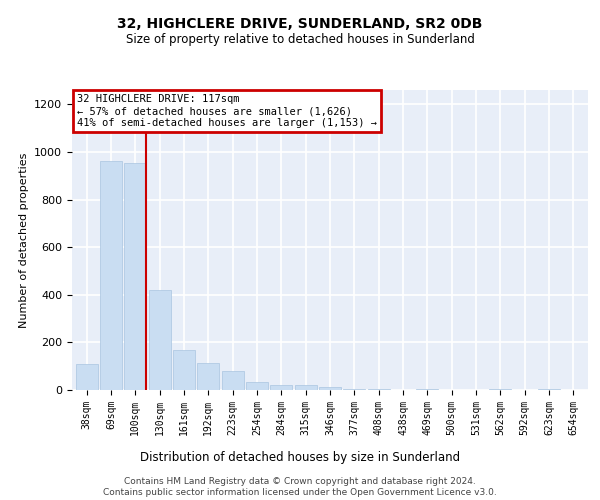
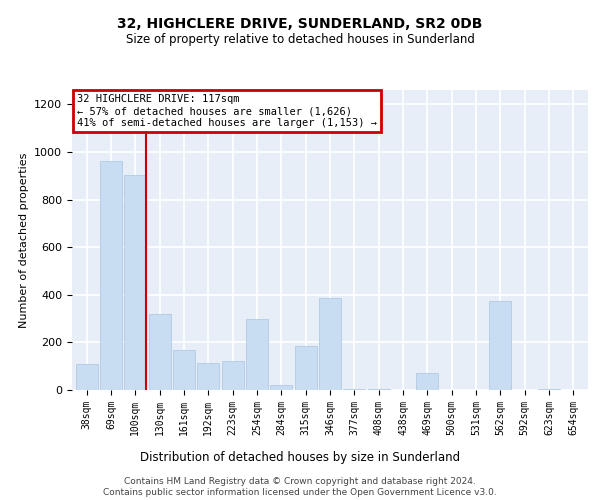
100sqm: 955 -> 905
130sqm: 420 -> 320
223sqm: 80 -> 120
254sqm: 35 -> 300
315sqm: 20 -> 185
346sqm: 12 -> 385
469sqm: 5 -> 70
562sqm: 5 -> 375
